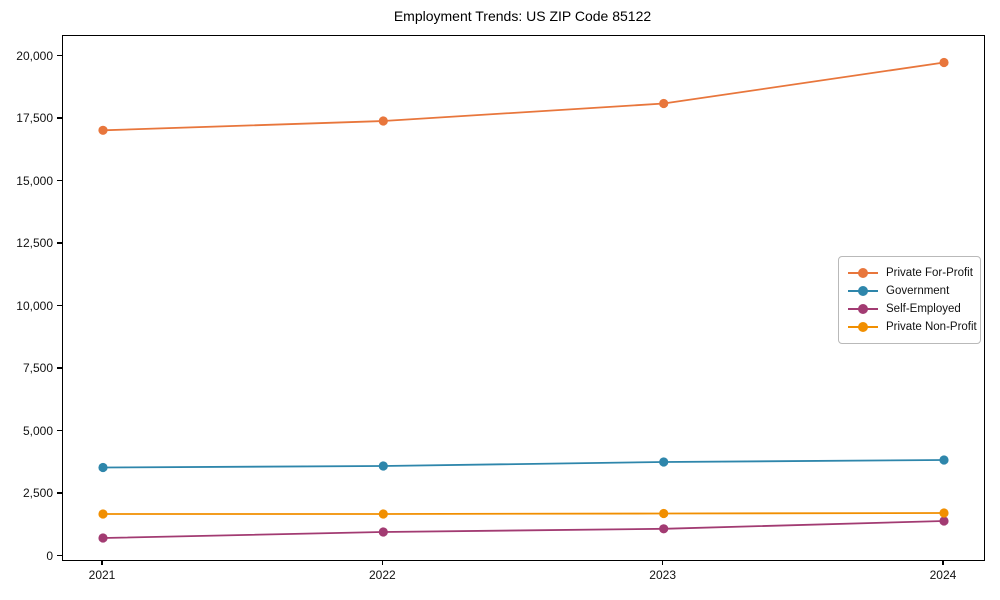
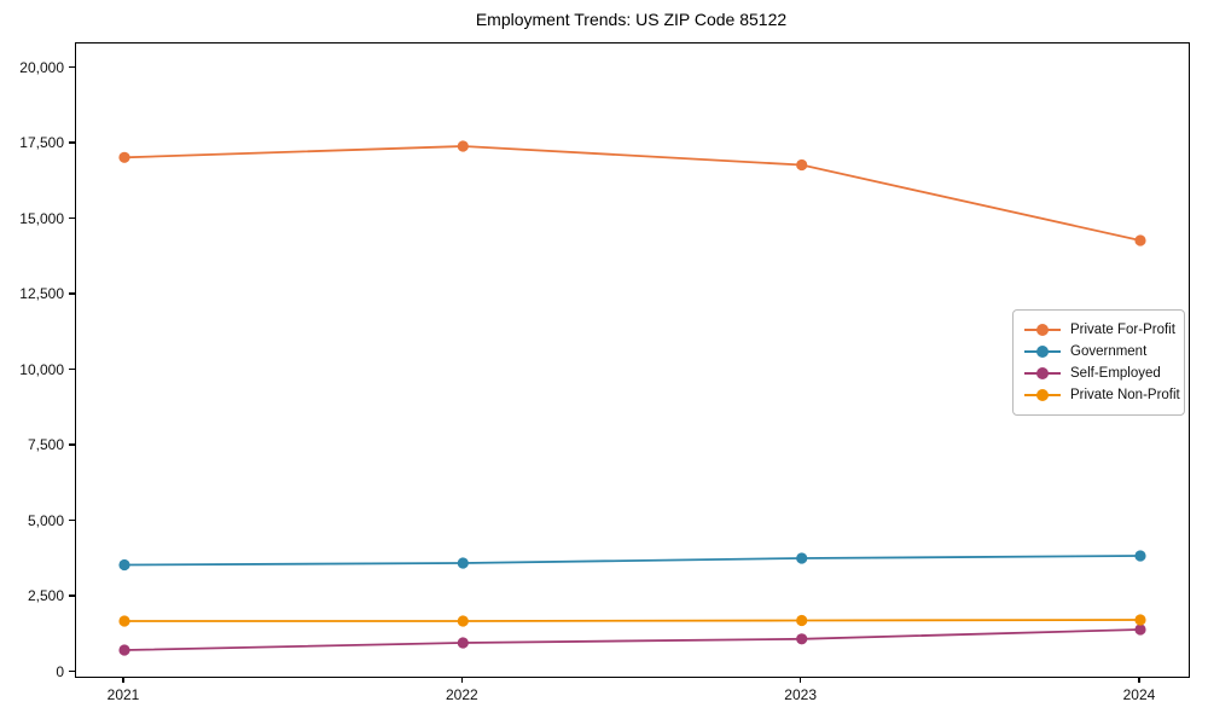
Private For-Profit/2023: 18100 -> 16800
Private For-Profit/2024: 19800 -> 14300
